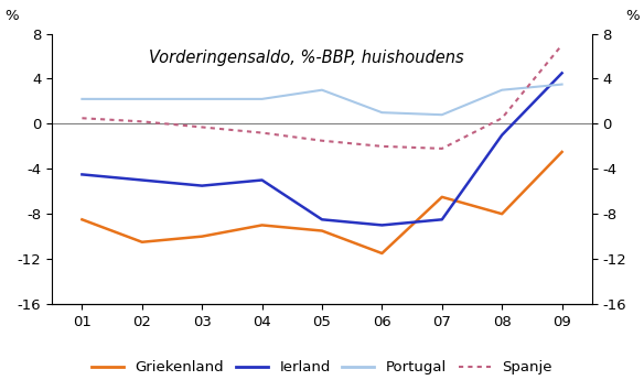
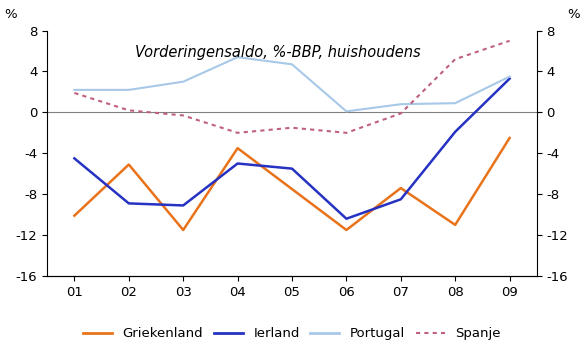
Griekenland/01: -8.5 -> -10.1
Spanje/01: 0.5 -> 1.9
Griekenland/02: -10.5 -> -5.1
Ierland/02: -5.0 -> -8.9
Griekenland/03: -10.0 -> -11.5
Ierland/03: -5.5 -> -9.1
Portugal/03: 2.2 -> 3.0
Griekenland/04: -9.0 -> -3.5
Portugal/04: 2.2 -> 5.4
Spanje/04: -0.8 -> -2.0
Griekenland/05: -9.5 -> -7.5
Ierland/05: -8.5 -> -5.5
Portugal/05: 3.0 -> 4.7
Ierland/06: -9.0 -> -10.4
Portugal/06: 1.0 -> 0.1
Griekenland/07: -6.5 -> -7.4
Spanje/07: -2.2 -> -0.1
Griekenland/08: -8.0 -> -11.0
Ierland/08: -1.0 -> -1.9
Portugal/08: 3.0 -> 0.9
Spanje/08: 0.5 -> 5.2
Ierland/09: 4.5 -> 3.3
